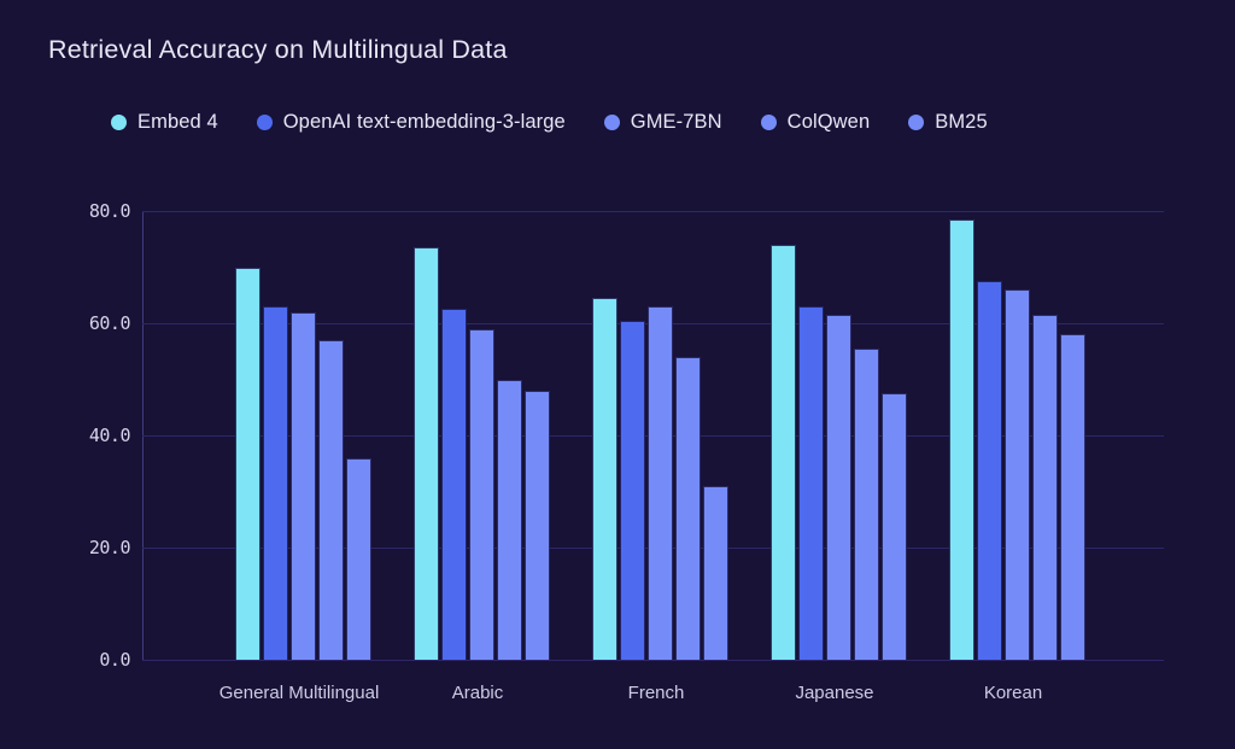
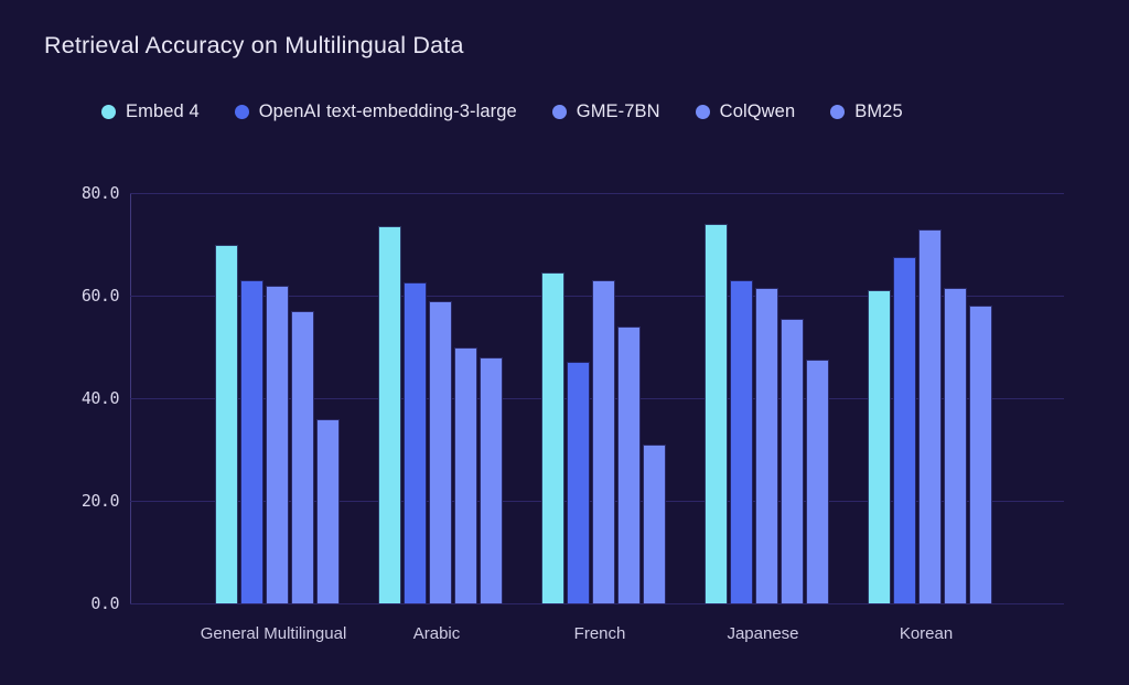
OpenAI text-embedding-3-large/French: 60 -> 47
Embed 4/Korean: 78 -> 61
GME-7BN/Korean: 66 -> 73
